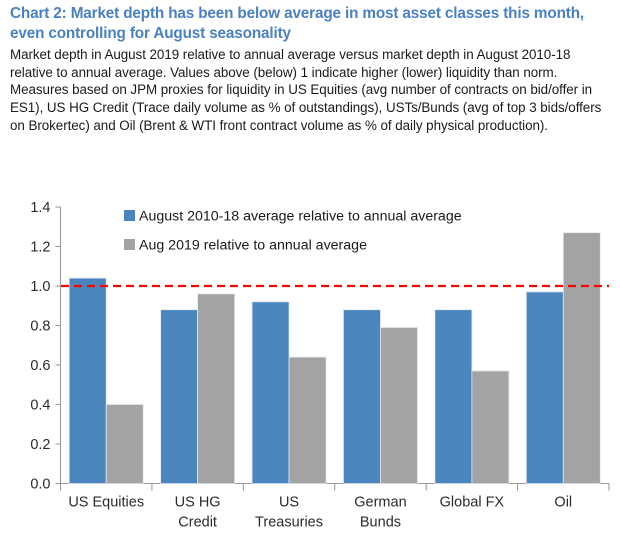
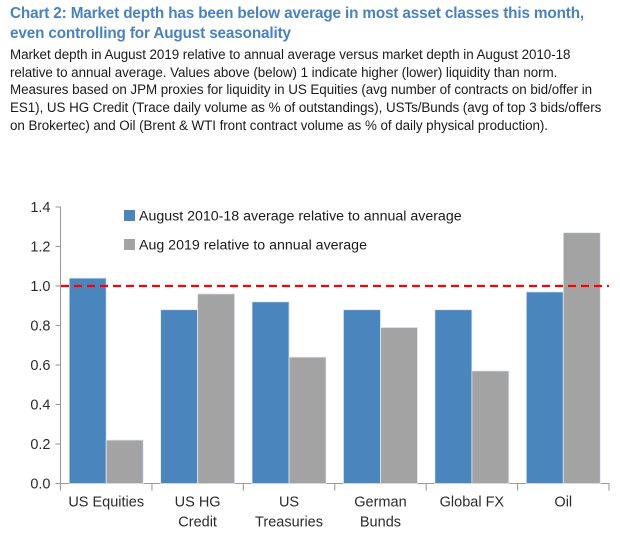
Aug 2019 relative to annual average/US Equities: 0.40 -> 0.22
